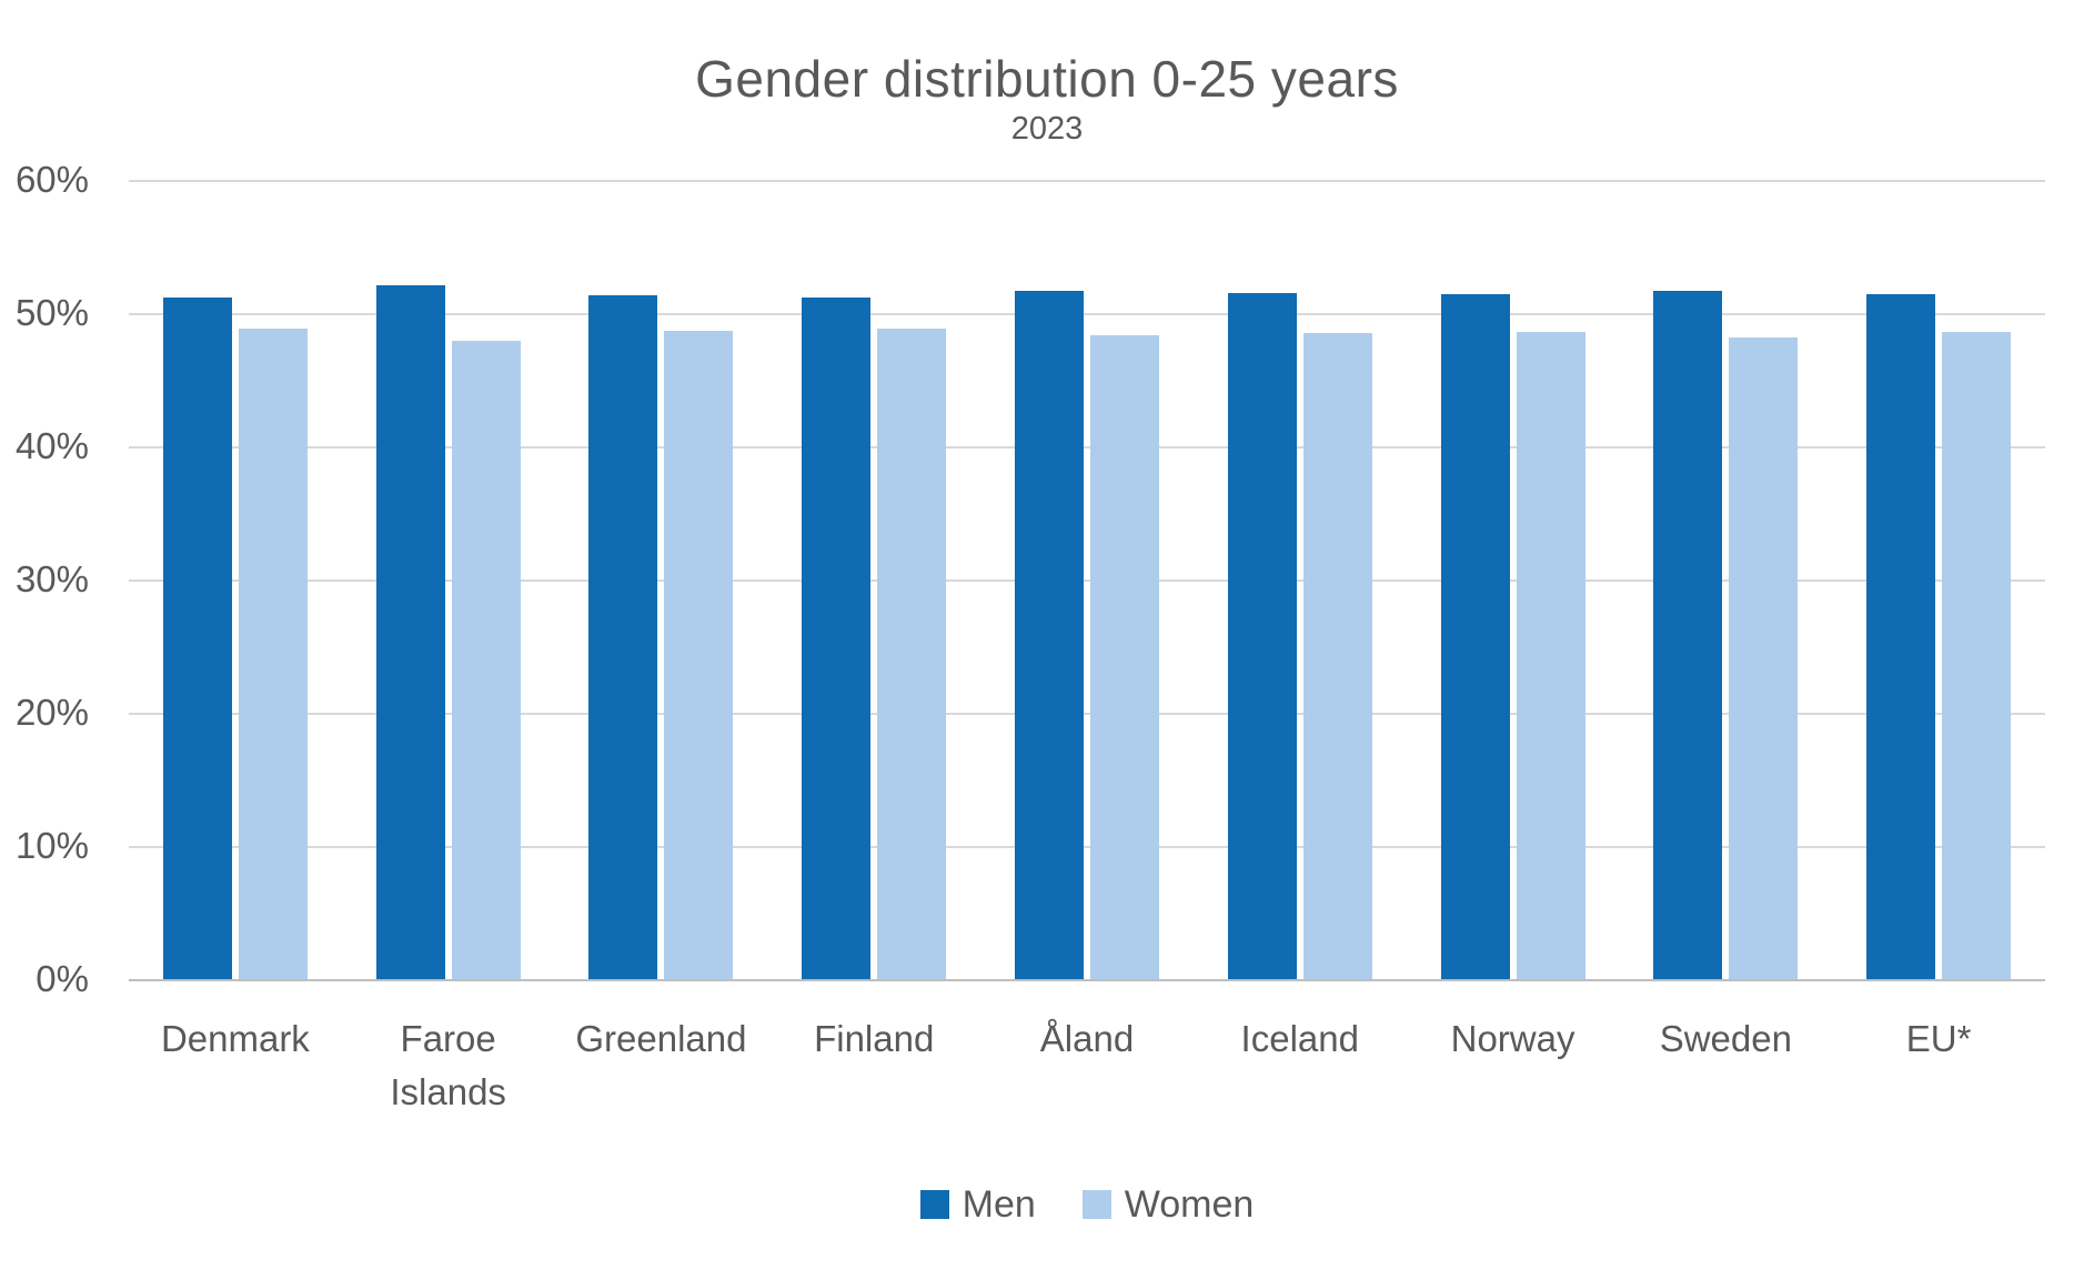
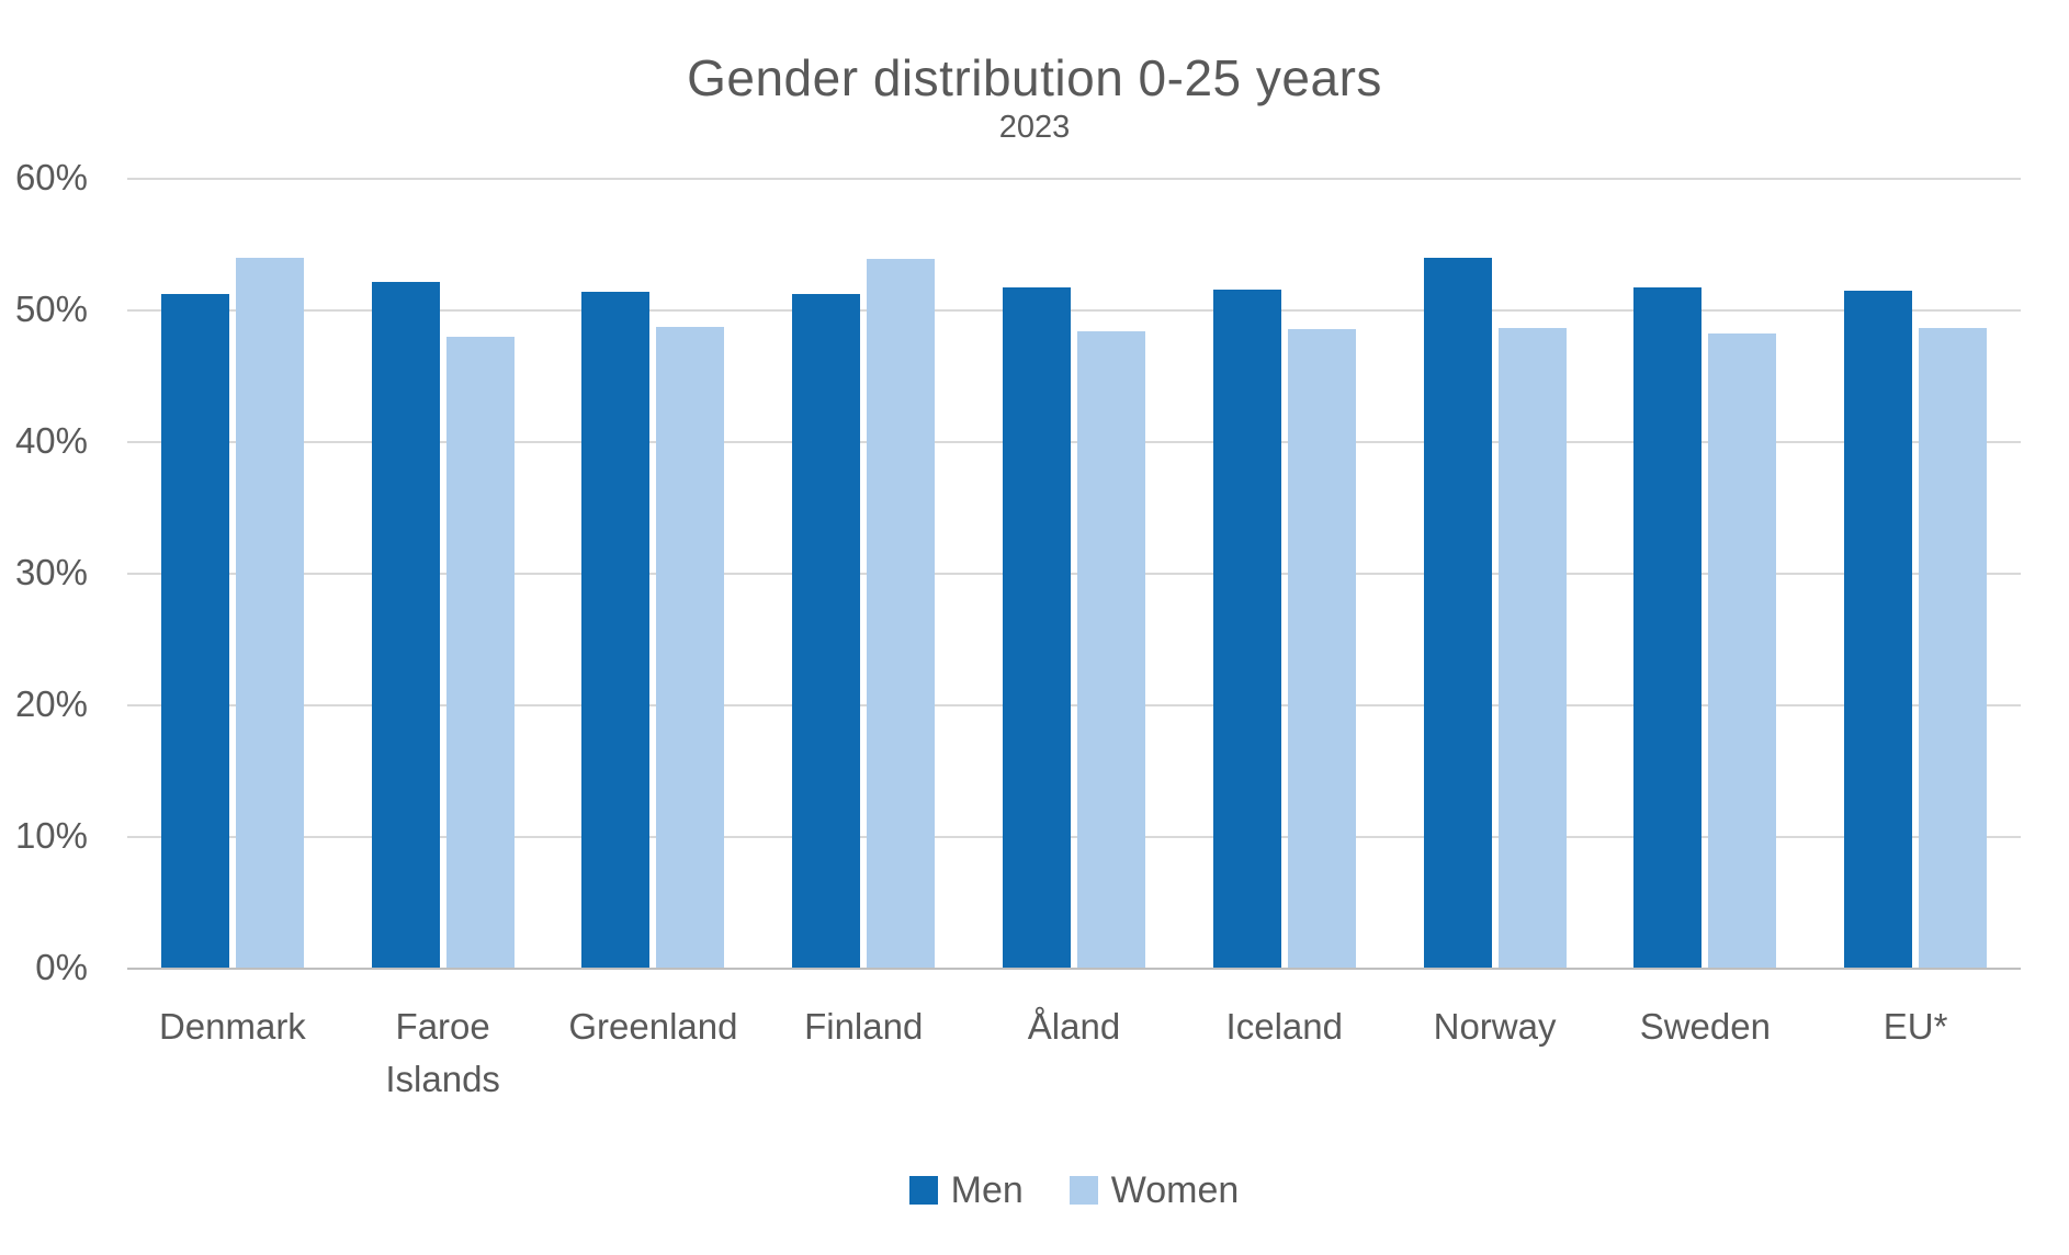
Women/Denmark: 48.8% -> 53.9%
Women/Finland: 48.8% -> 53.8%
Men/Norway: 51.4% -> 53.9%
